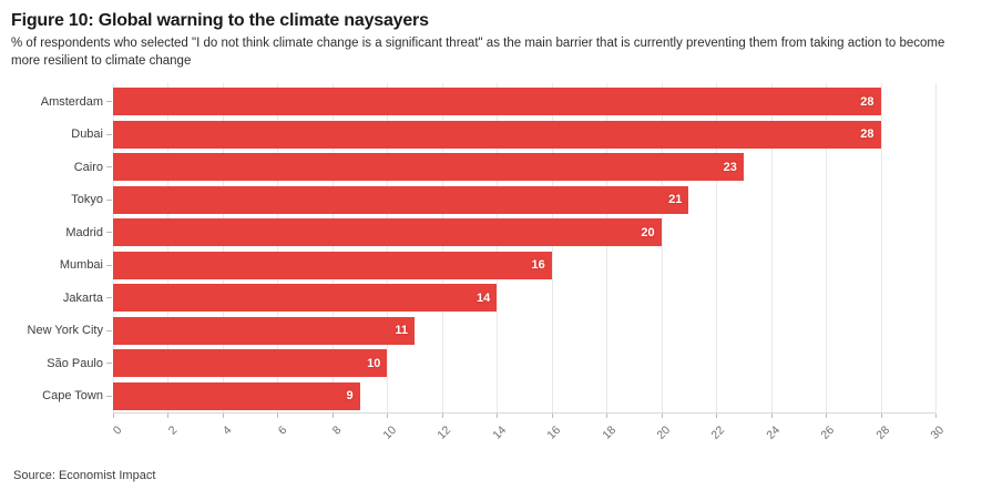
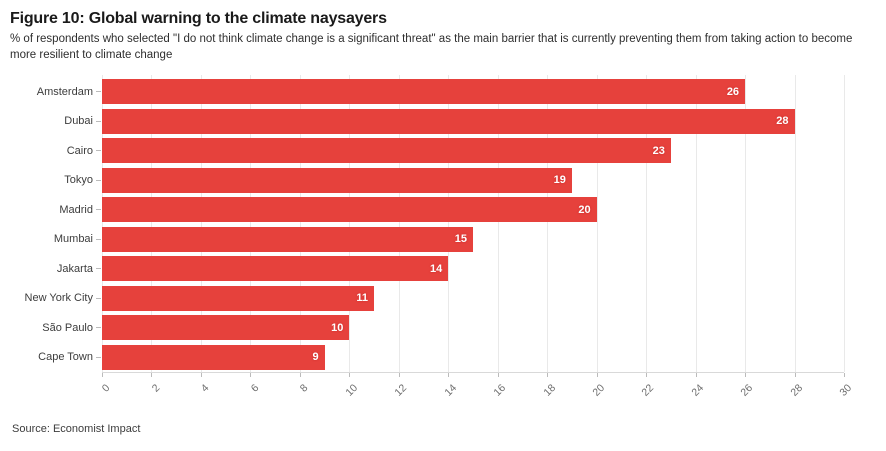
Amsterdam: 28 -> 26
Tokyo: 21 -> 19
Mumbai: 16 -> 15
